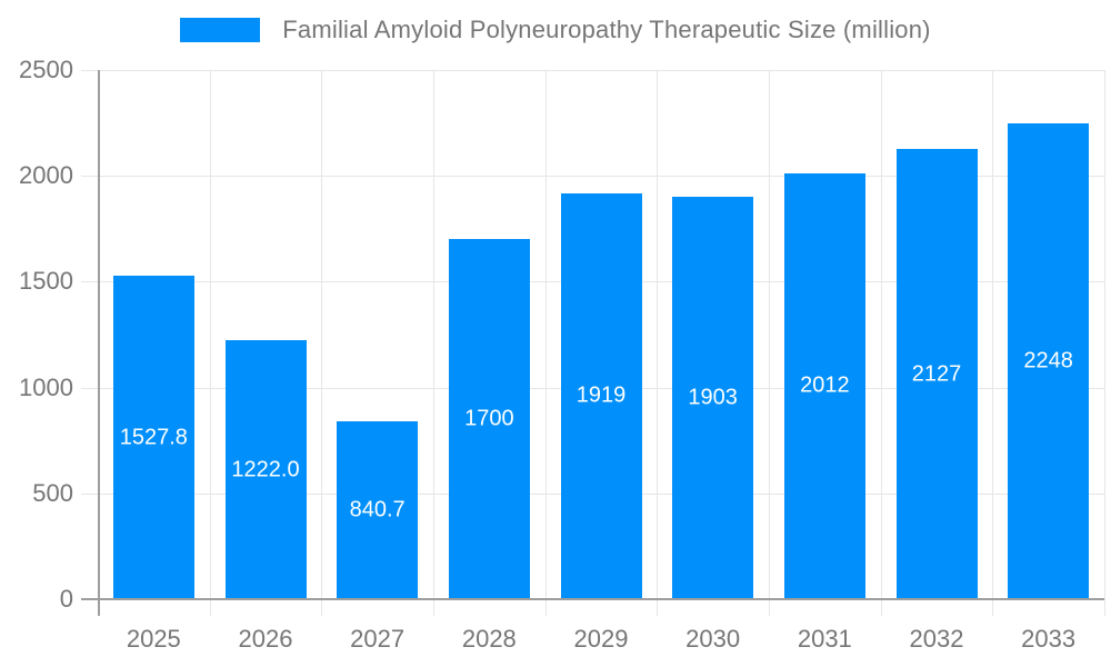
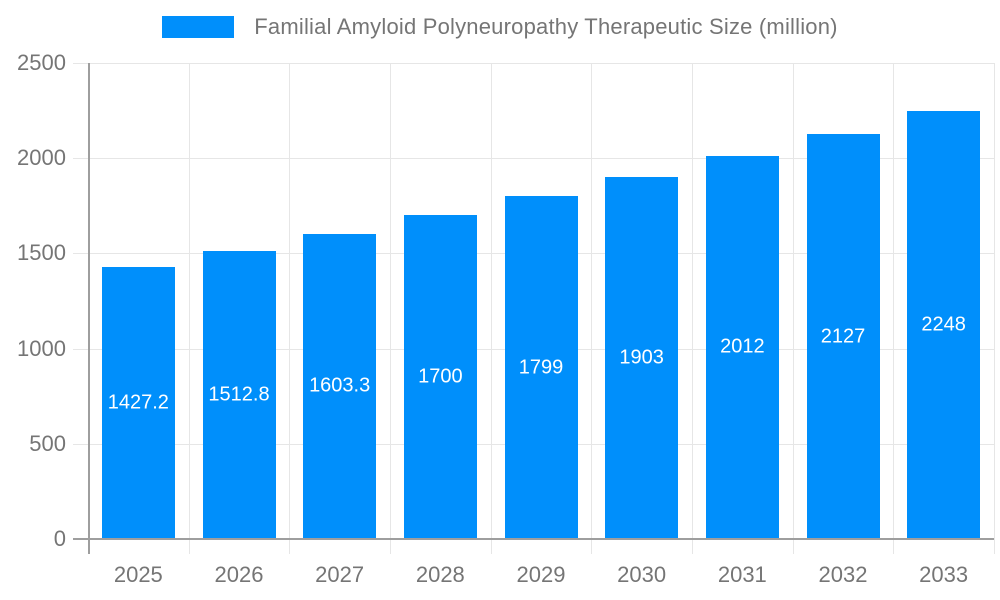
2025: 1527.8 -> 1427.2
2026: 1222.0 -> 1512.8
2027: 840.7 -> 1603.3
2029: 1919 -> 1799
